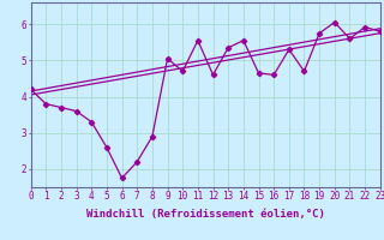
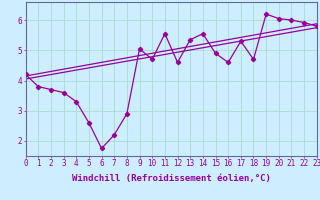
15: 4.65 -> 4.90
19: 5.75 -> 6.20
21: 5.60 -> 6.00
